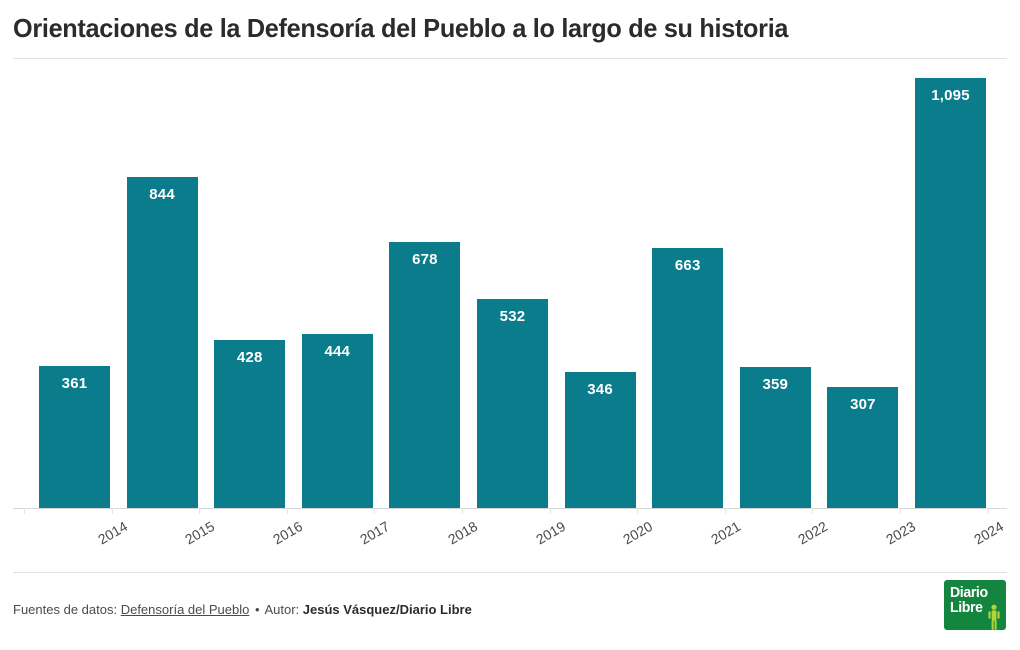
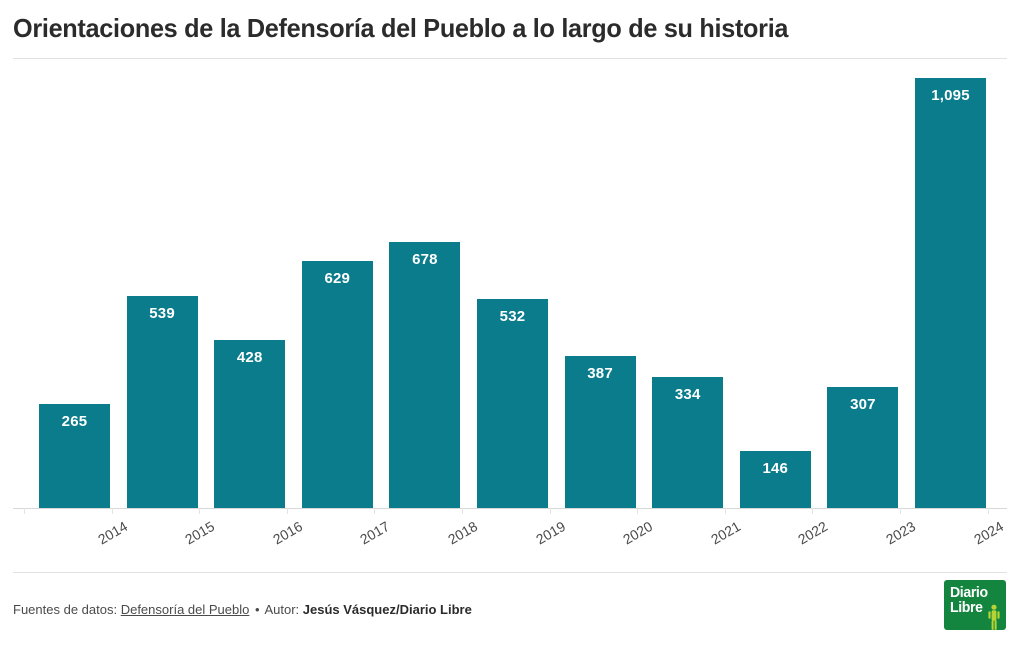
2014: 361 -> 265
2015: 844 -> 539
2017: 444 -> 629
2020: 346 -> 387
2021: 663 -> 334
2022: 359 -> 146
